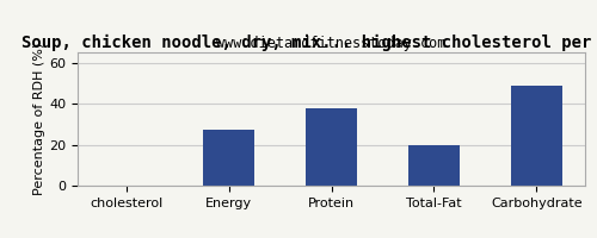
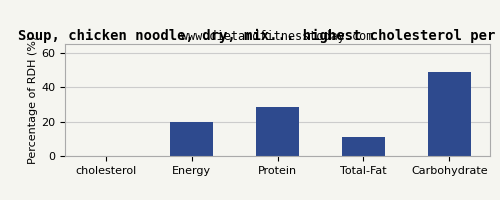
Energy: 27 -> 20
Protein: 38 -> 28
Total-Fat: 20 -> 11
